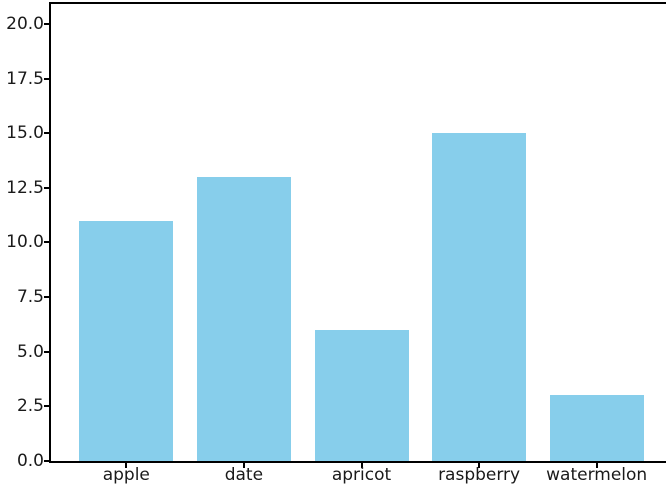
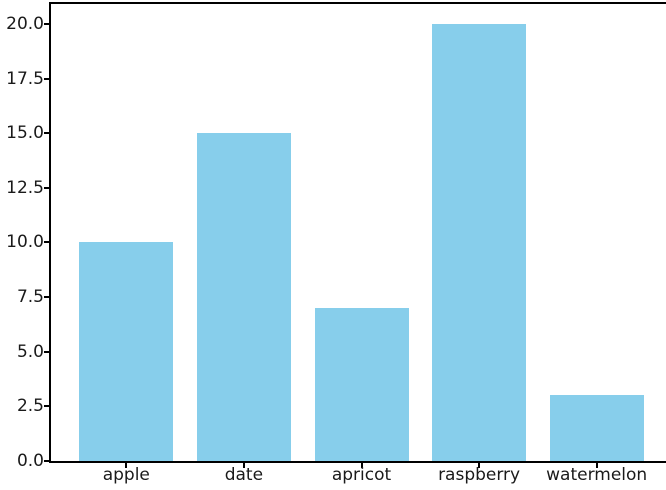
apple: 11 -> 10
date: 13 -> 15
apricot: 6 -> 7
raspberry: 15 -> 20
